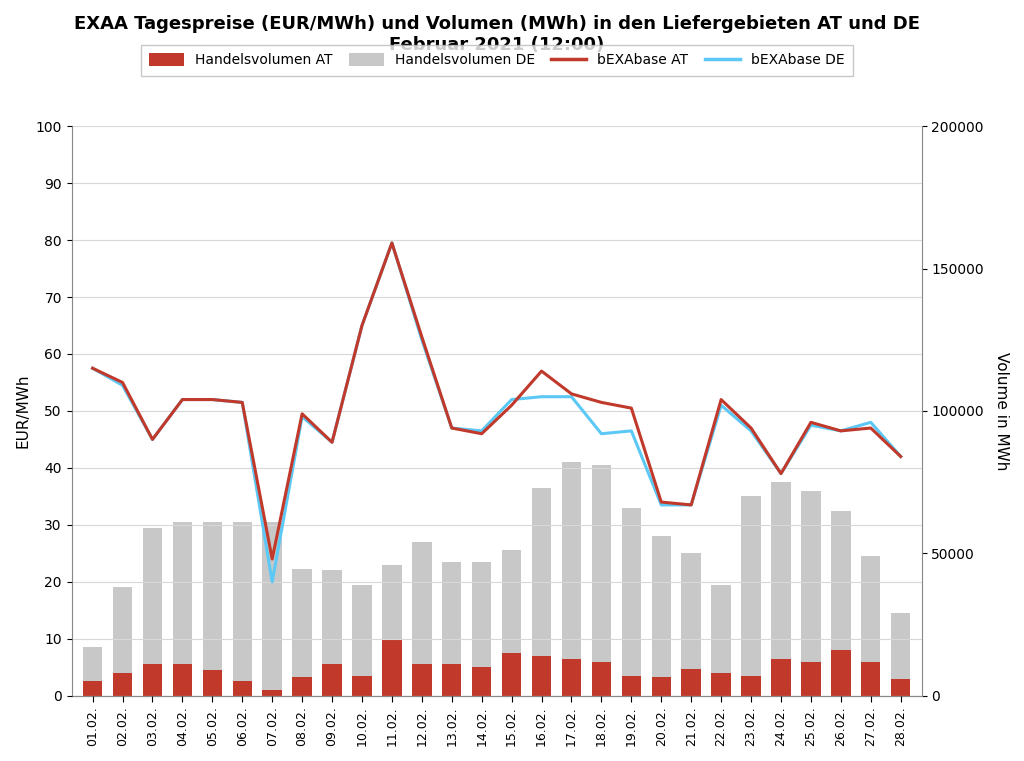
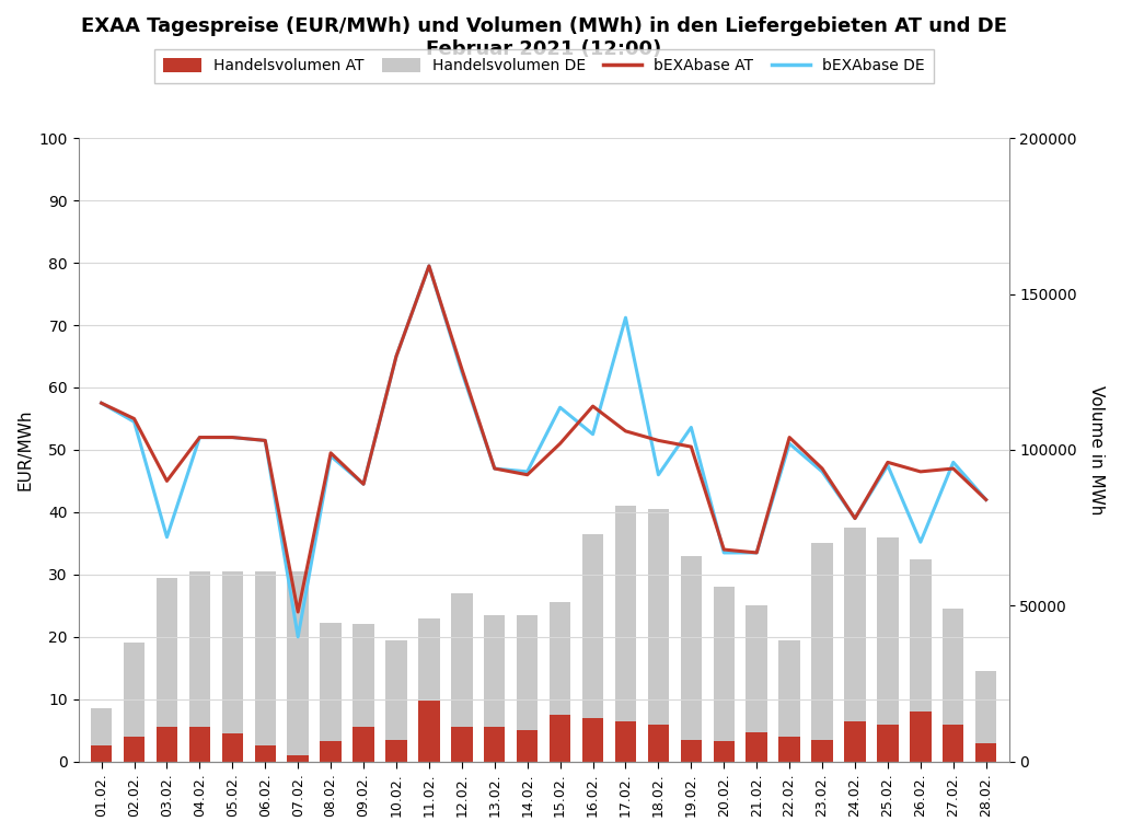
bEXAbase DE/03.02.: 45.0 -> 36.0
bEXAbase DE/15.02.: 52.0 -> 56.8
bEXAbase DE/17.02.: 52.5 -> 71.2
bEXAbase DE/19.02.: 46.5 -> 53.6
bEXAbase DE/26.02.: 46.5 -> 35.2
